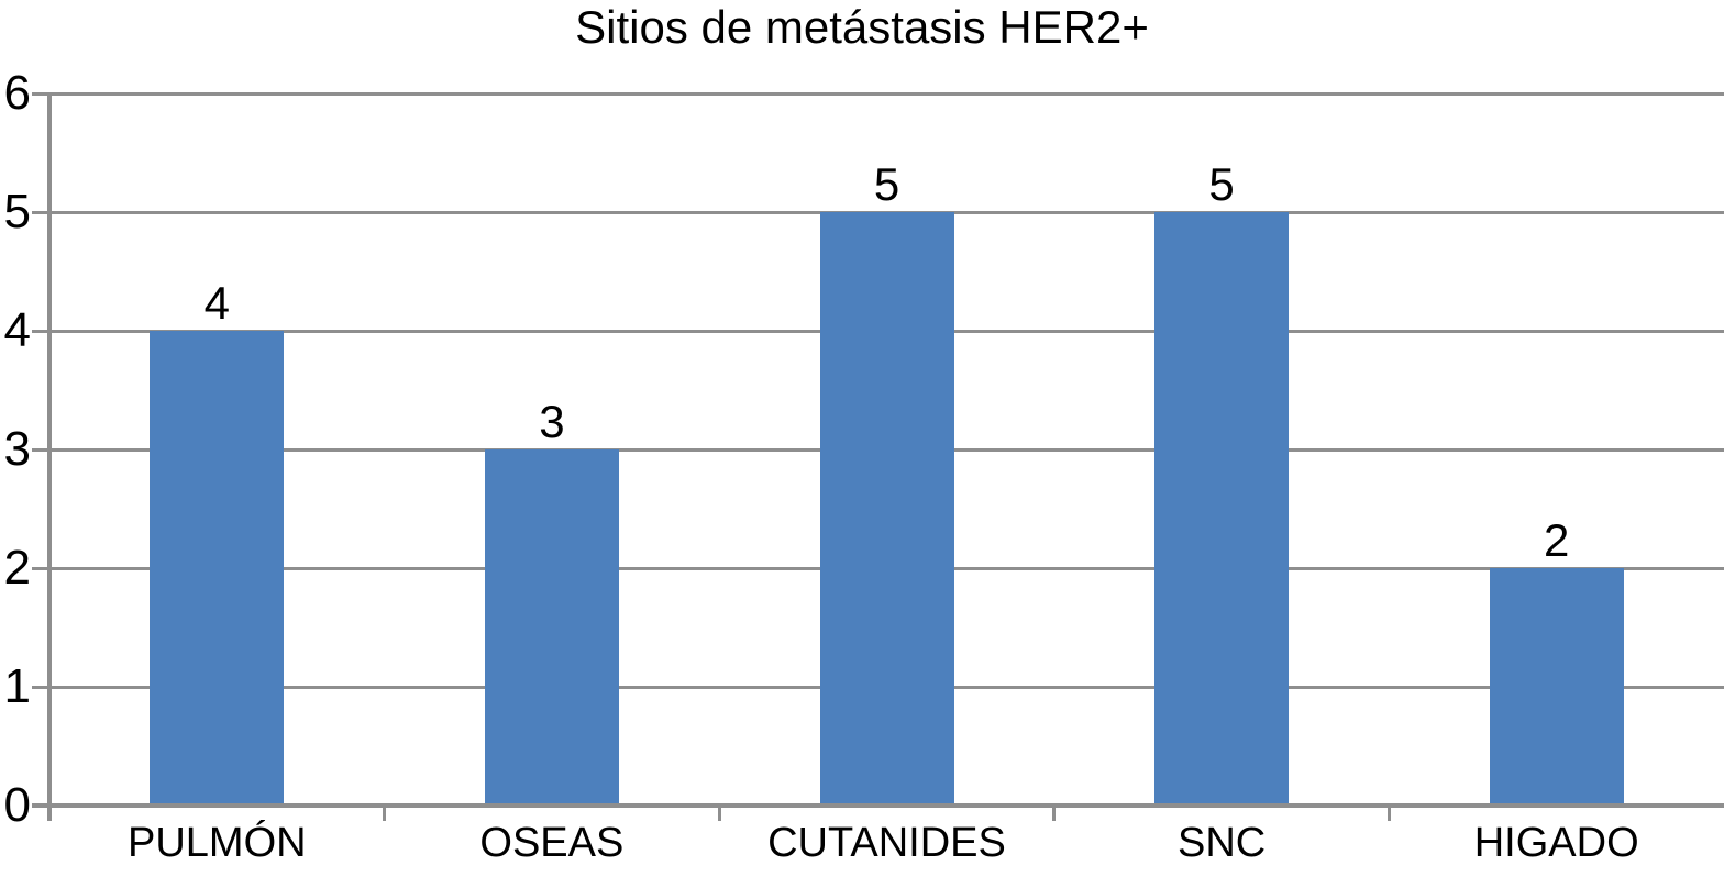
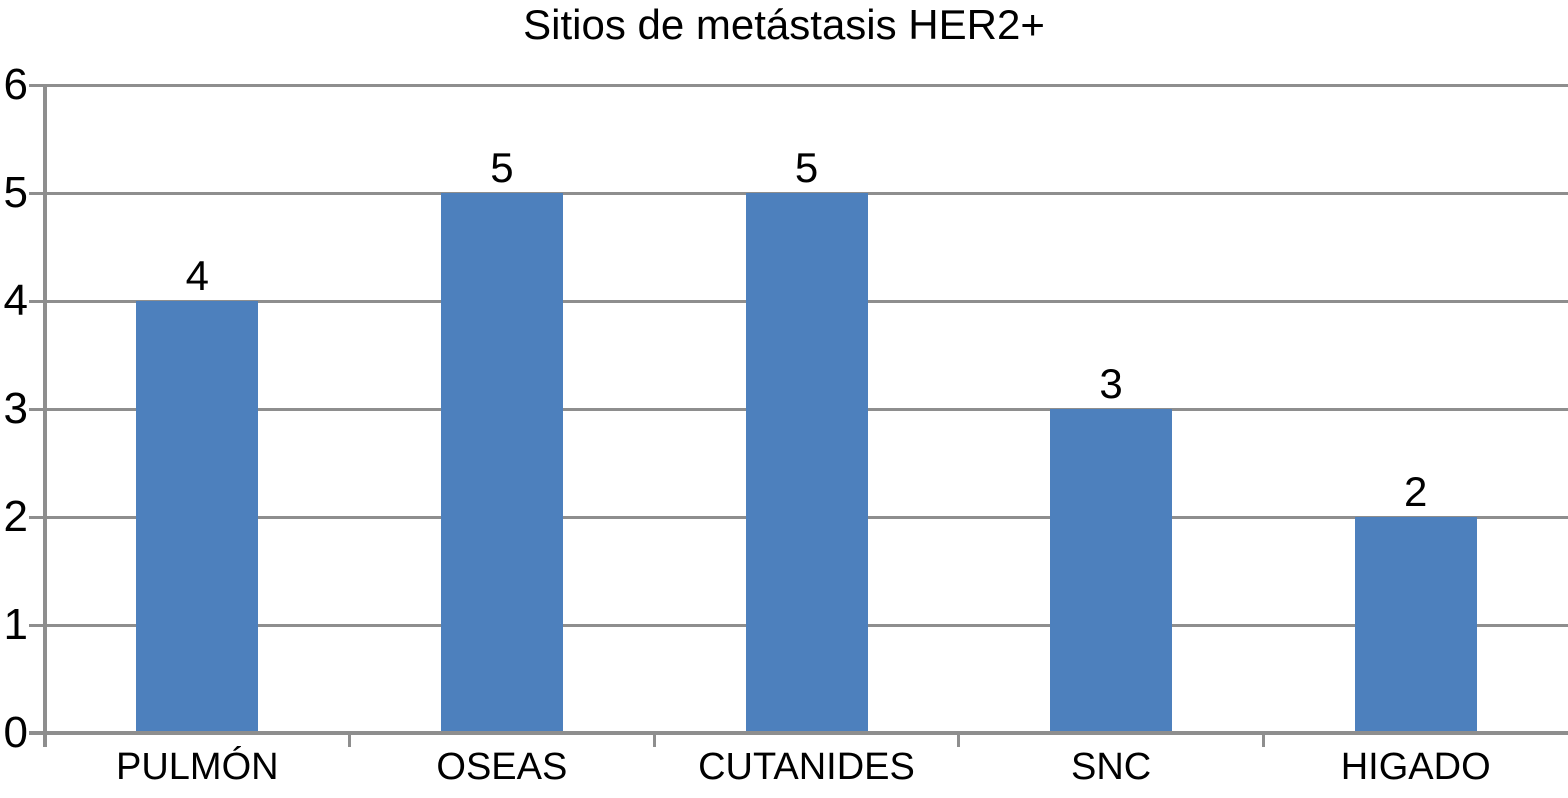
OSEAS: 3 -> 5
SNC: 5 -> 3
